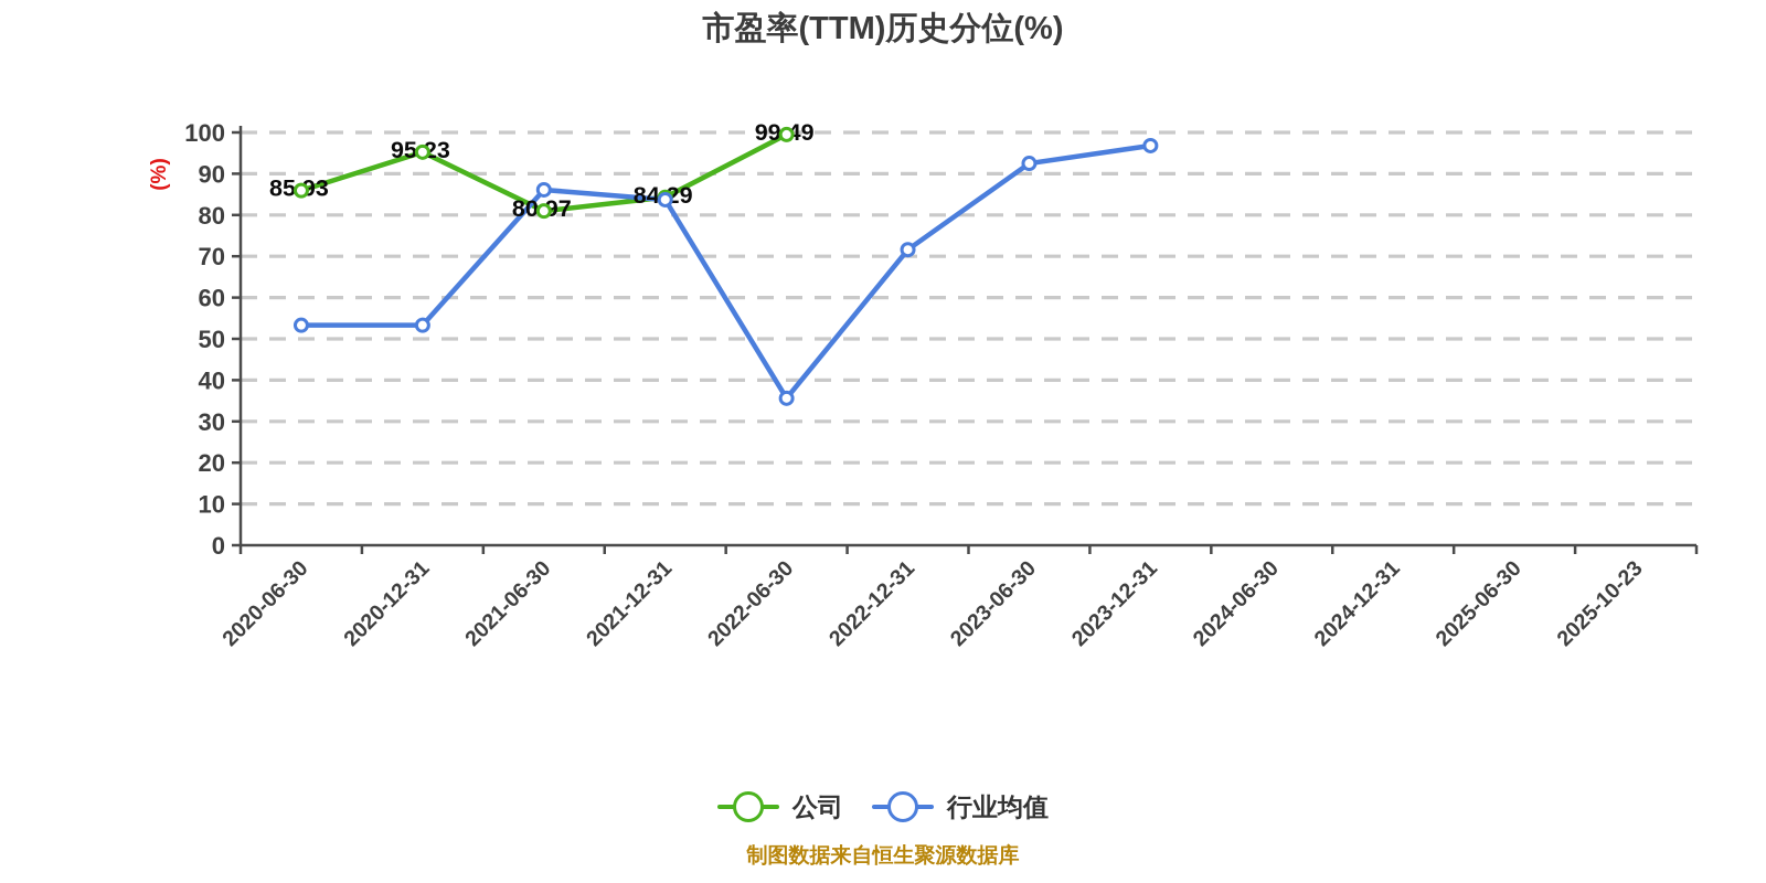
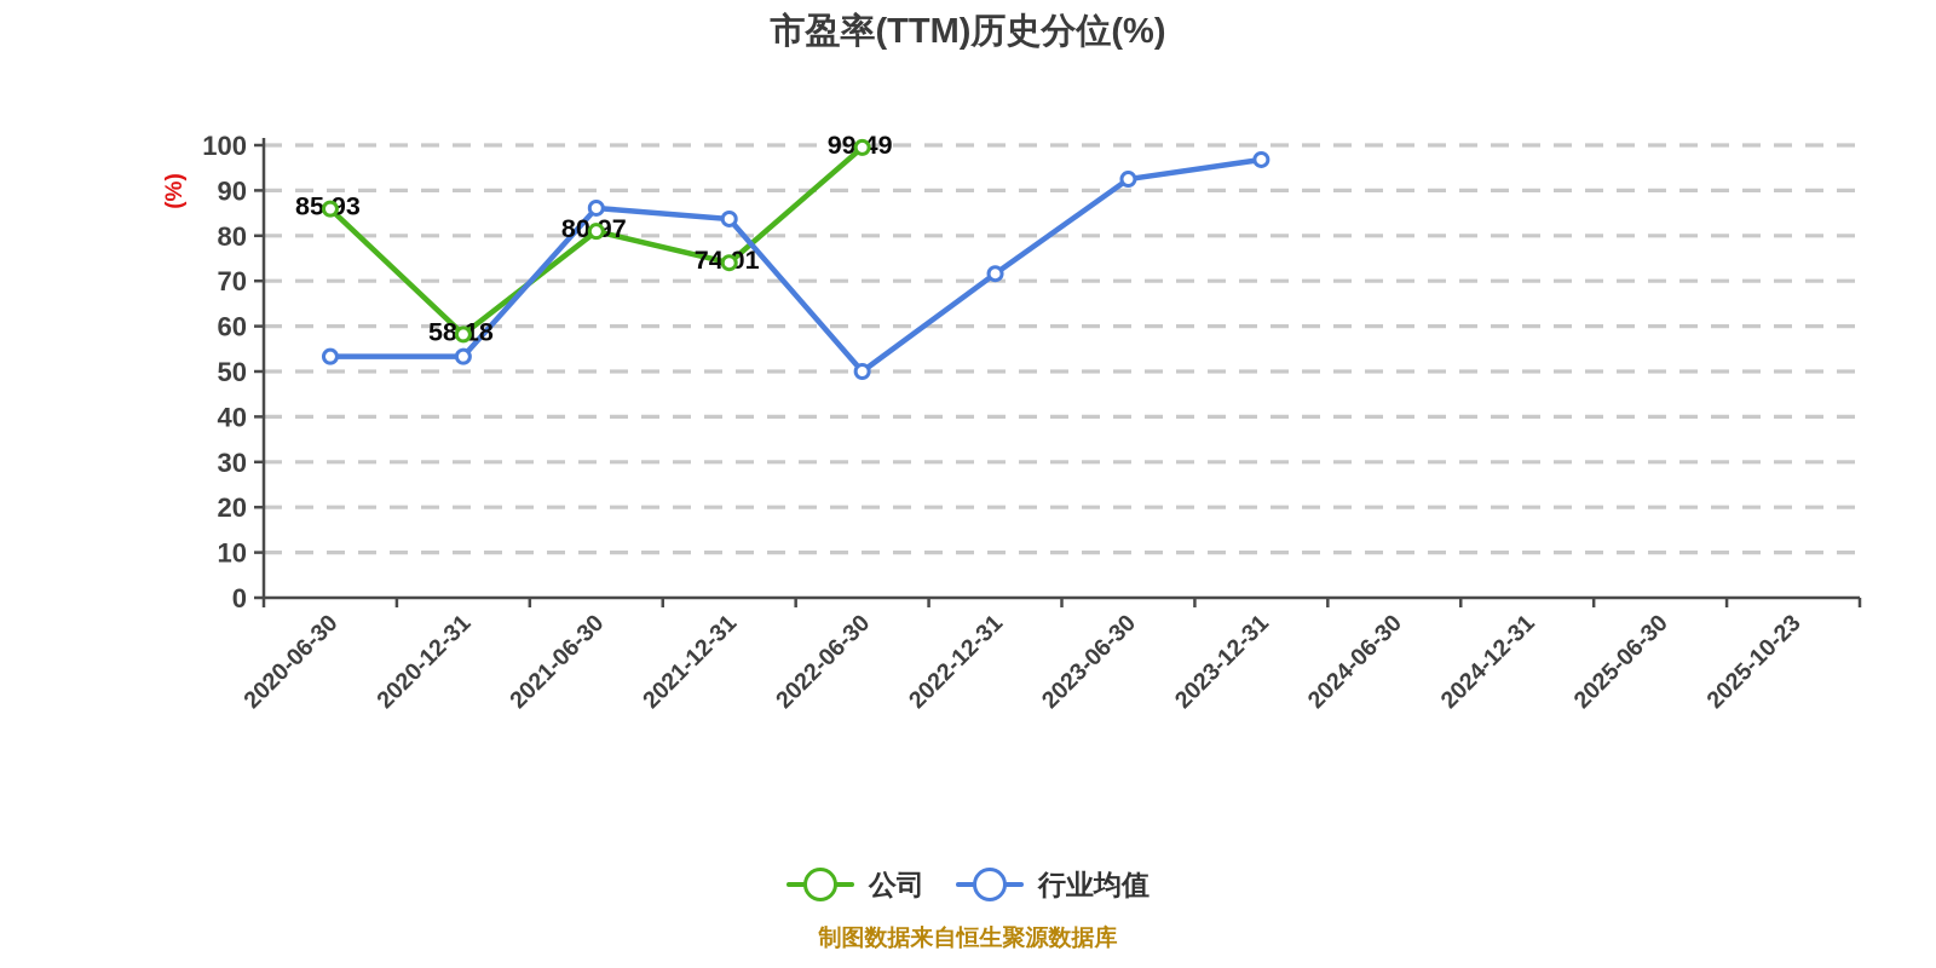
公司/2020-12-31: 95.23 -> 58.18
公司/2021-12-31: 84.29 -> 74.01
行业均值/2022-06-30: 36 -> 50
